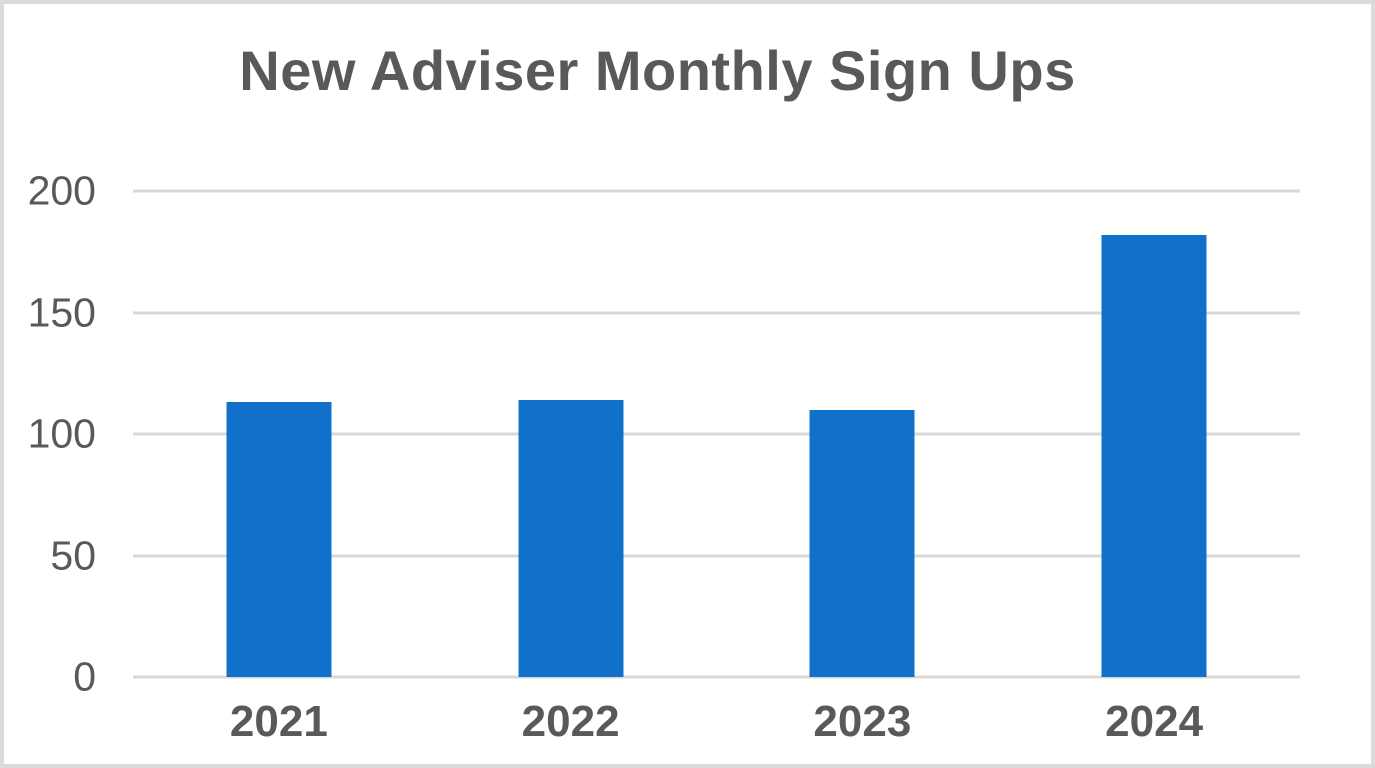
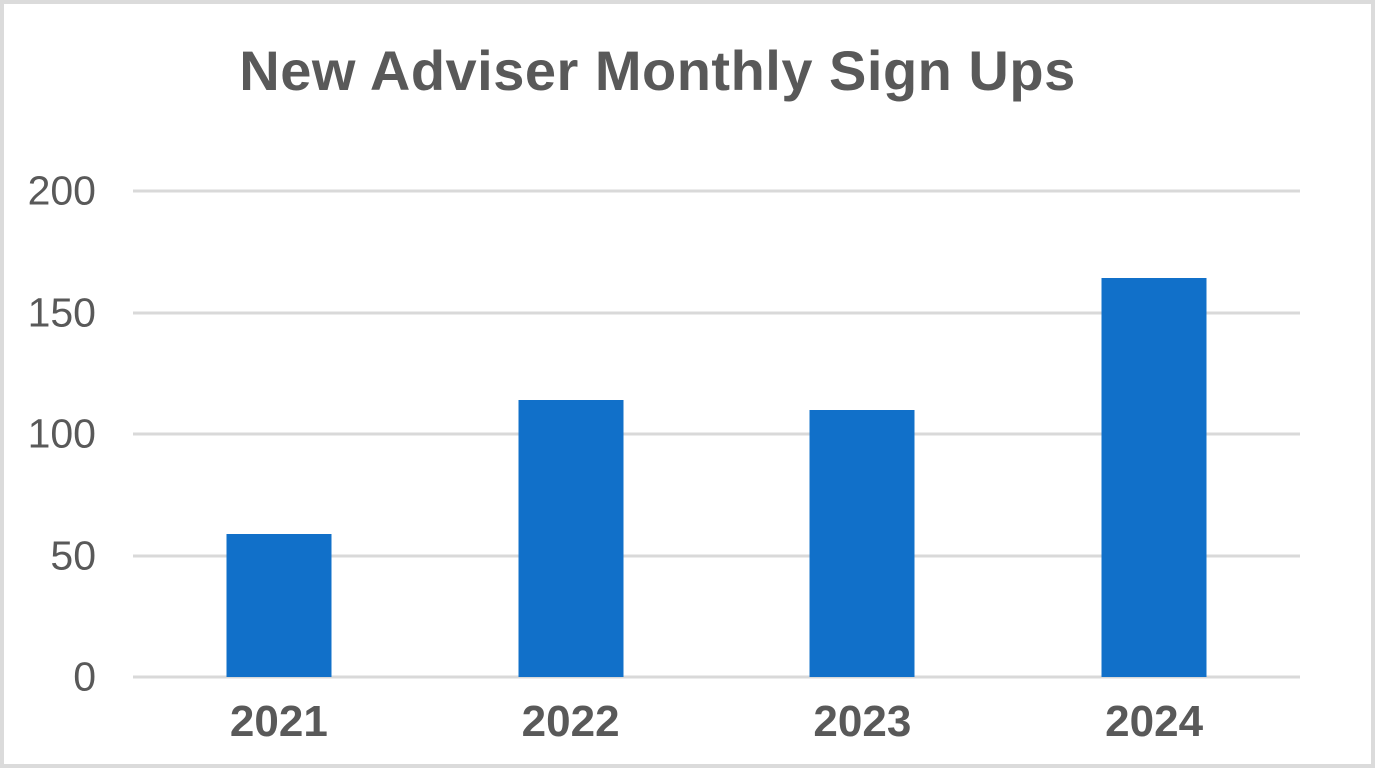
2021: 113 -> 59
2024: 182 -> 164
